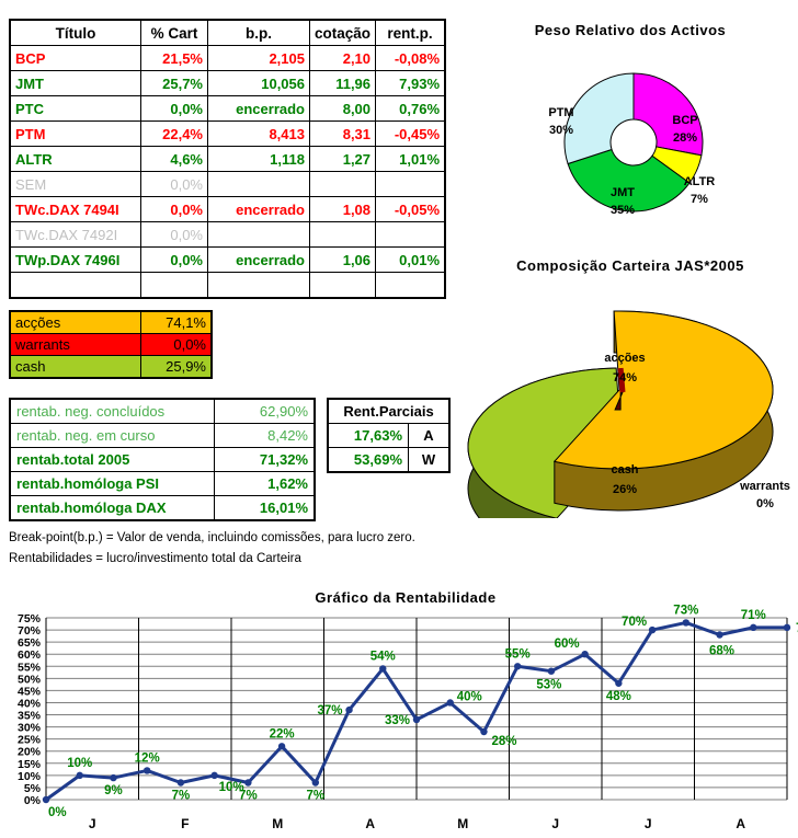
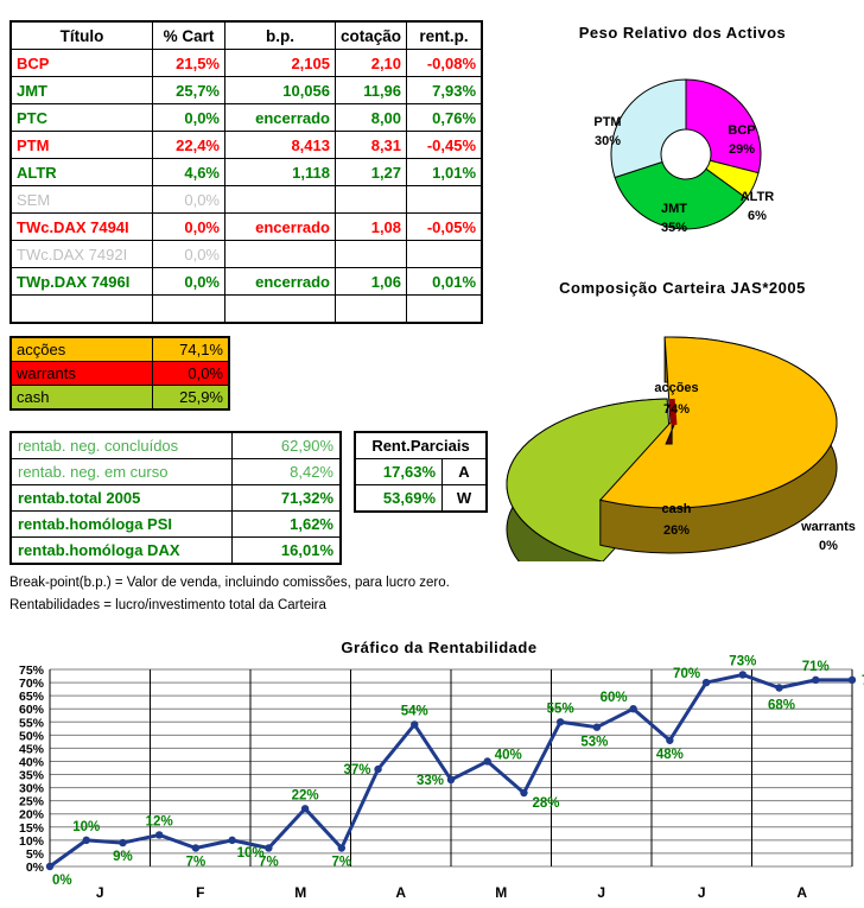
Peso Relativo dos Activos/BCP: 28% -> 29%
Peso Relativo dos Activos/ALTR: 7% -> 6%
